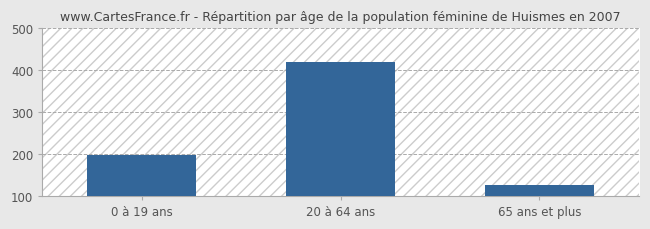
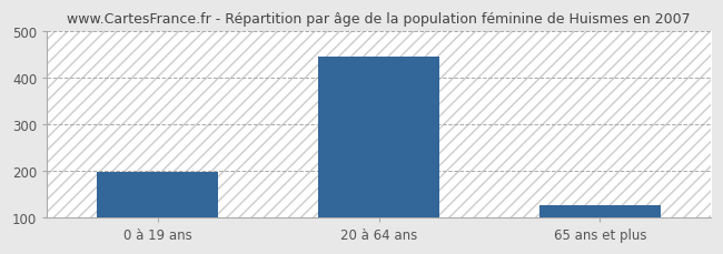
20 à 64 ans: 419 -> 445
